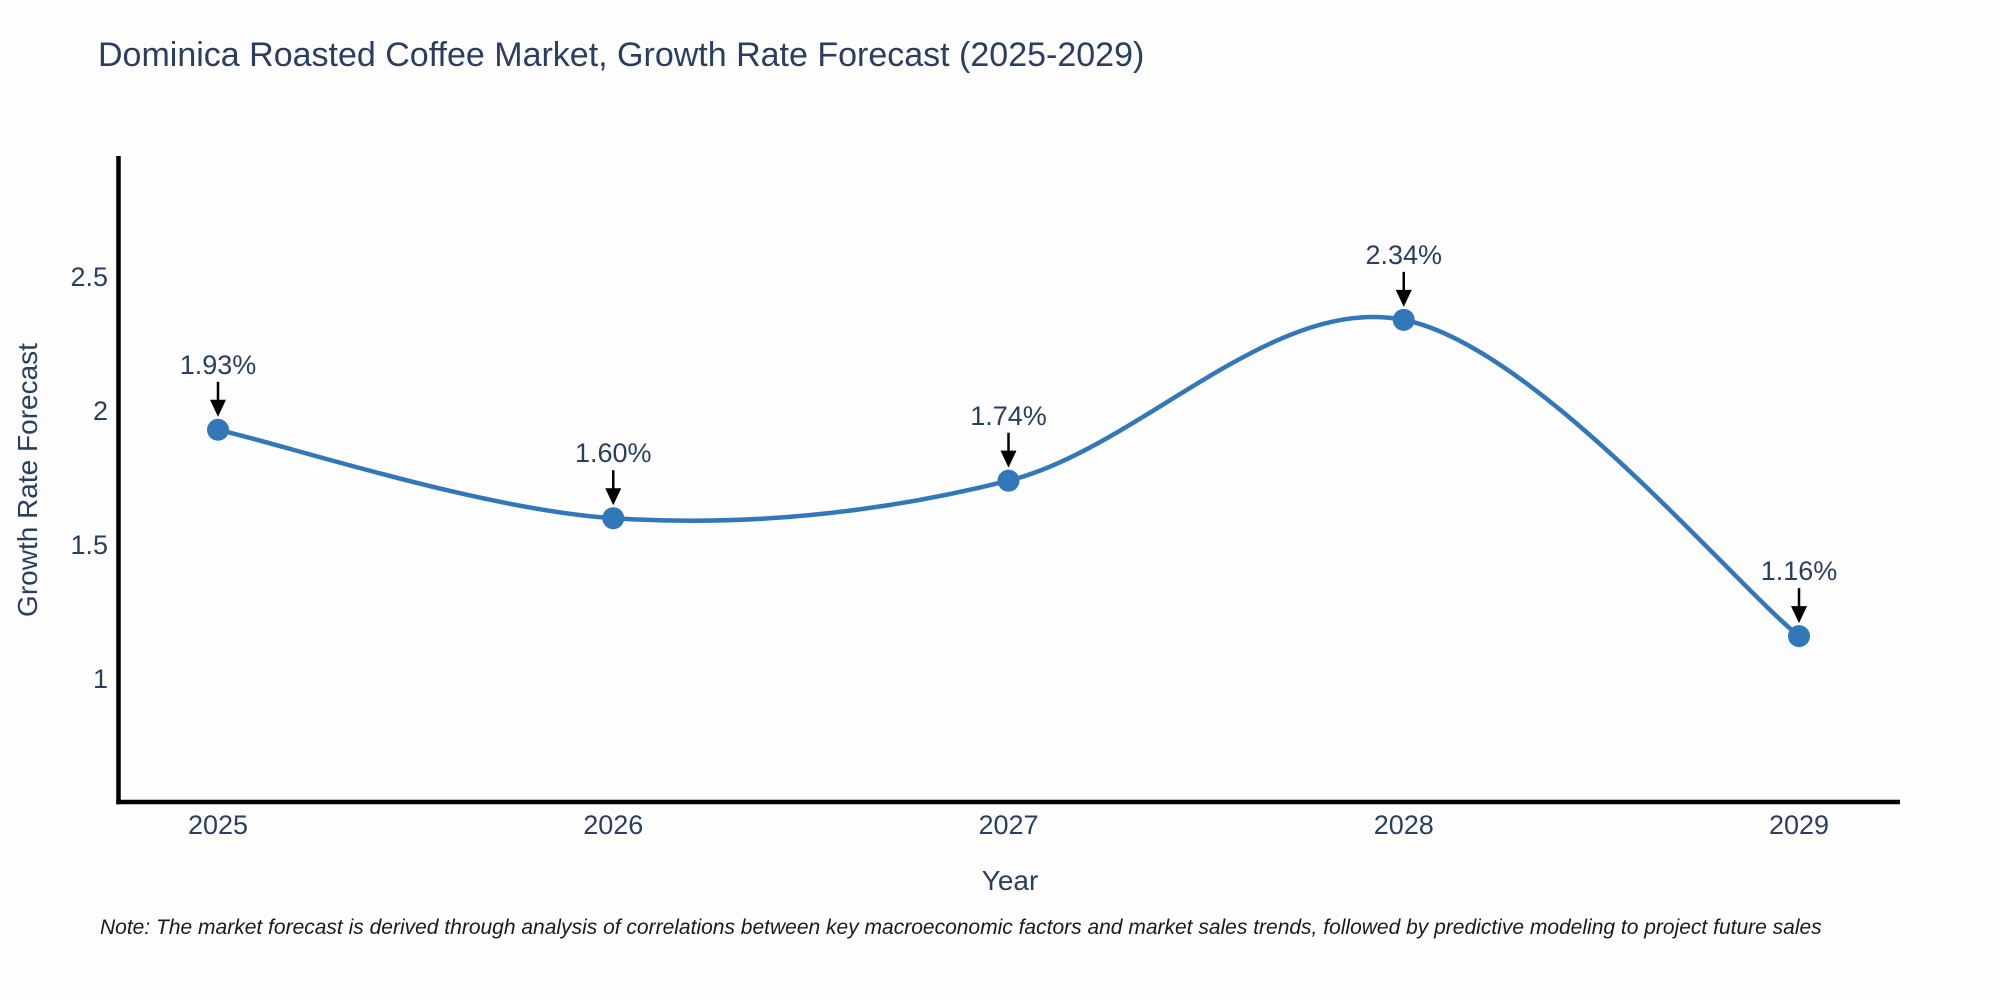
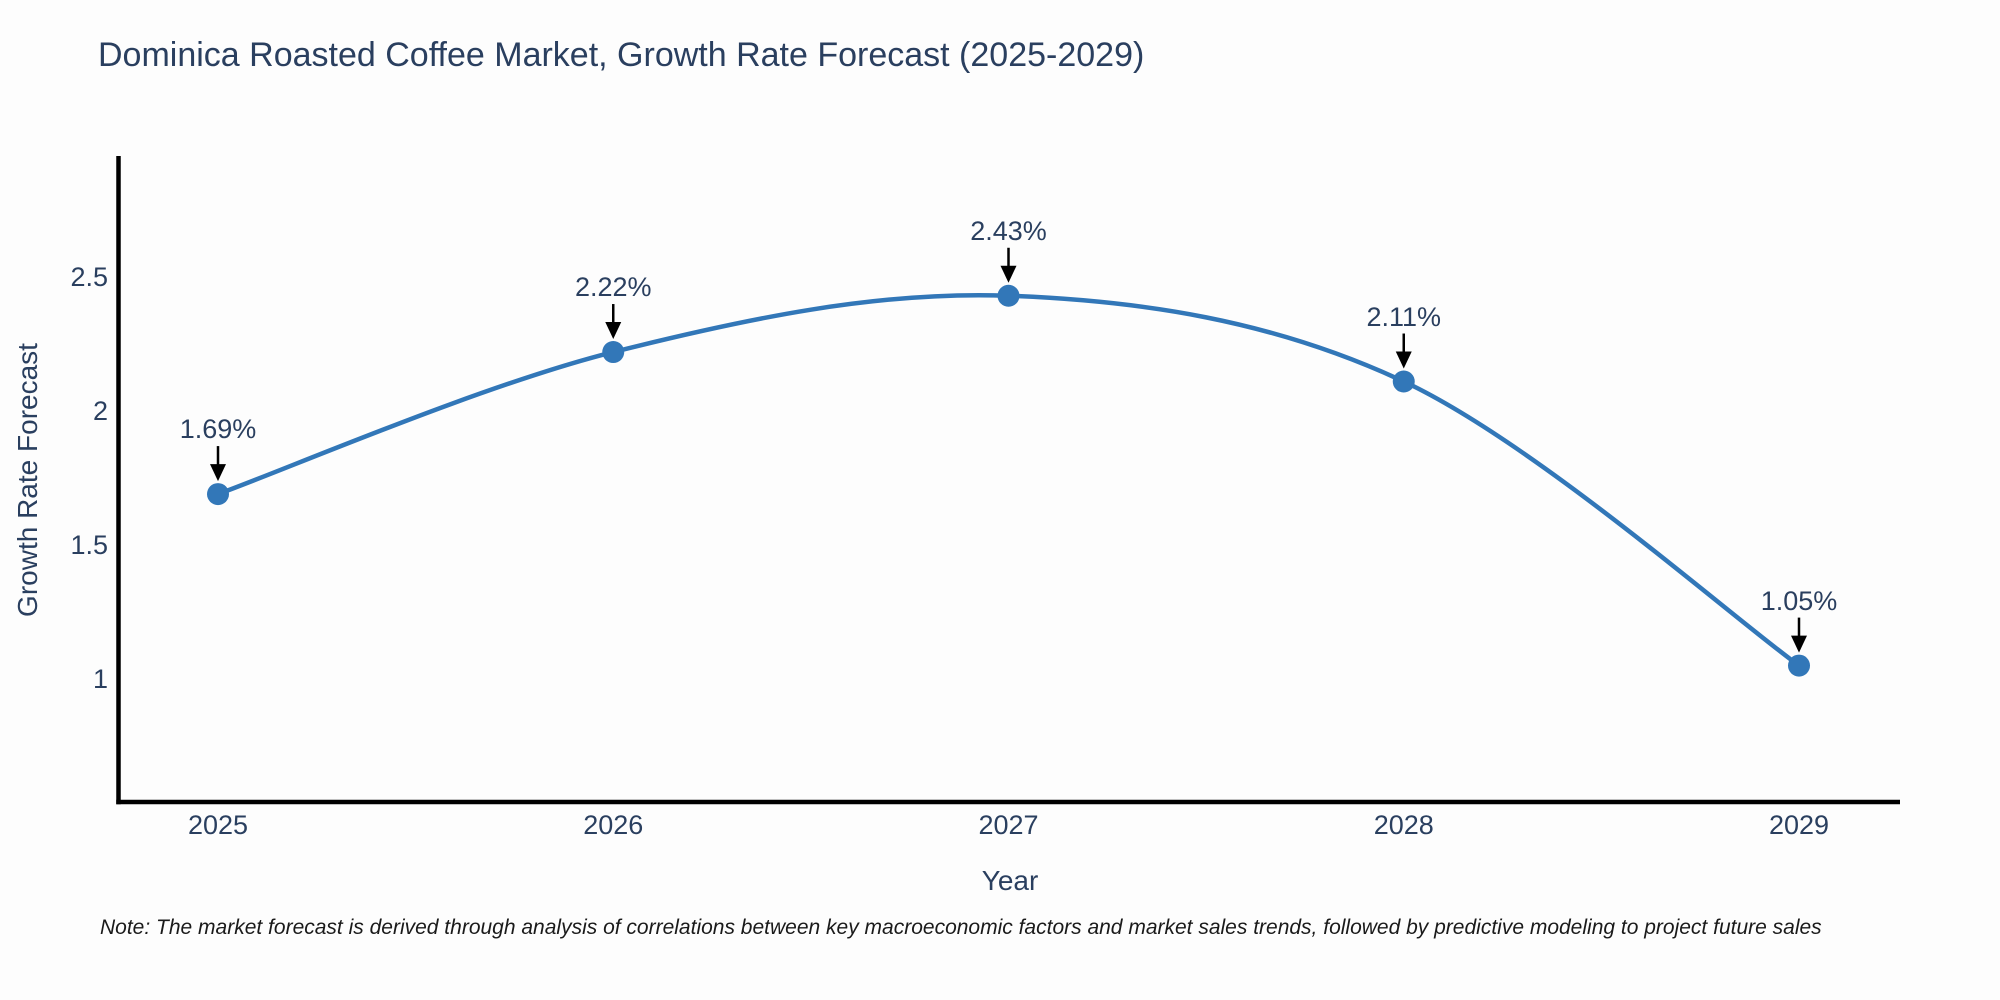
2025: 1.93% -> 1.69%
2026: 1.60% -> 2.22%
2027: 1.74% -> 2.43%
2028: 2.34% -> 2.11%
2029: 1.16% -> 1.05%
